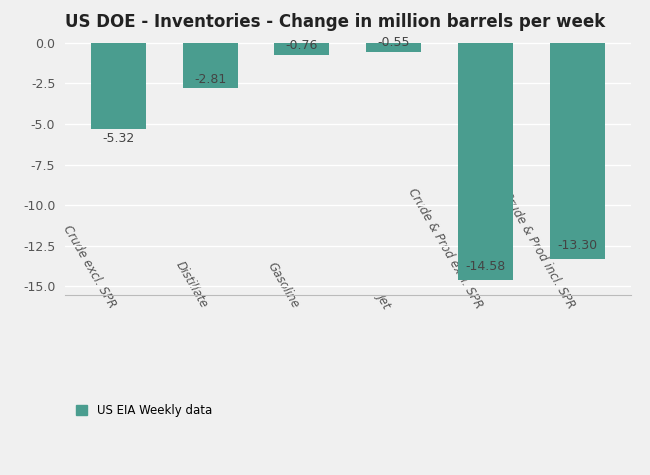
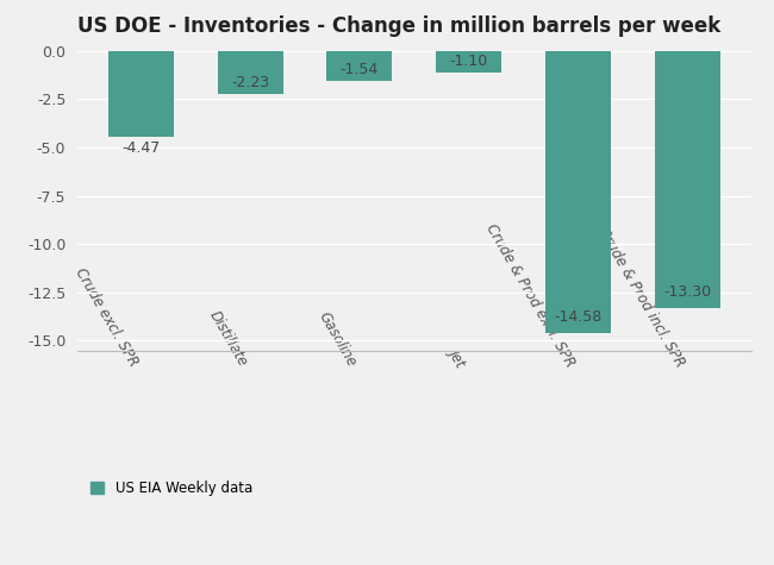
Crude excl. SPR: -5.32 -> -4.47
Distillate: -2.81 -> -2.23
Gasoline: -0.76 -> -1.54
Jet: -0.55 -> -1.10
